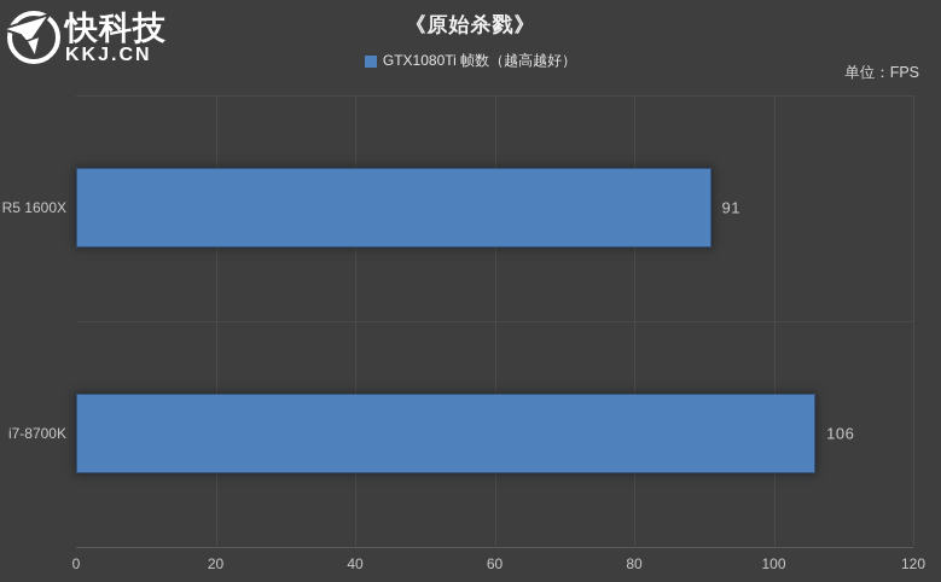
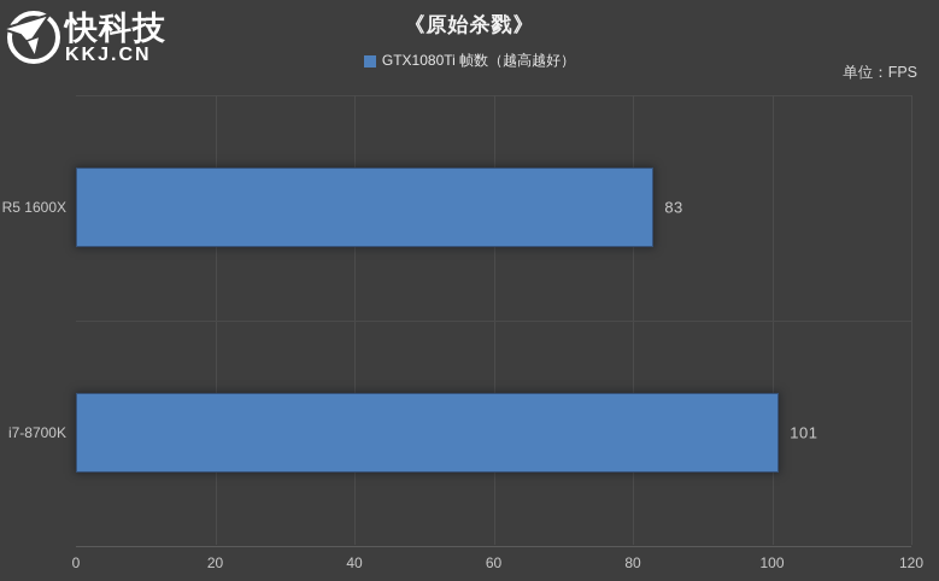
R5 1600X: 91 -> 83
i7-8700K: 106 -> 101
